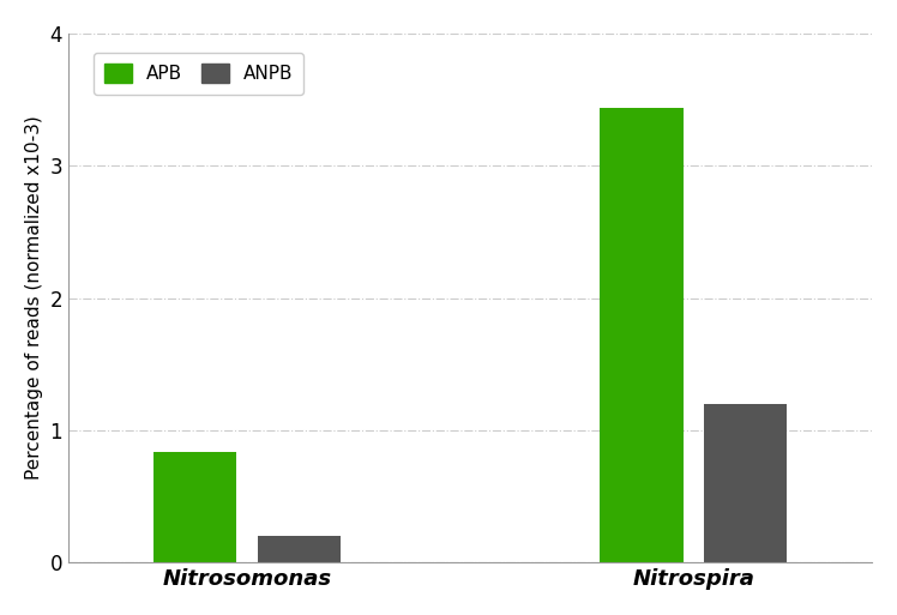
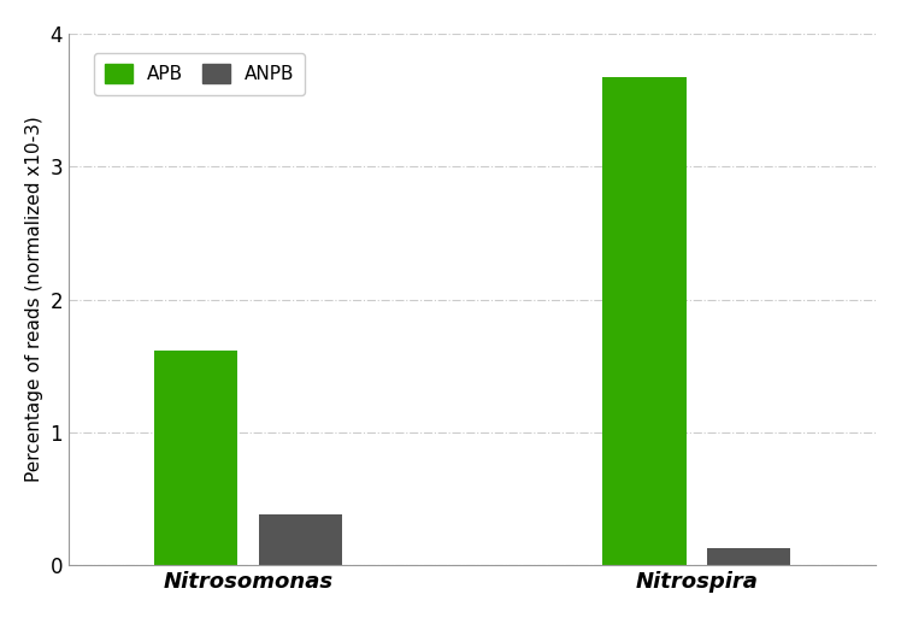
APB/Nitrosomonas: 0.84 -> 1.62
ANPB/Nitrosomonas: 0.20 -> 0.38
APB/Nitrospira: 3.44 -> 3.67
ANPB/Nitrospira: 1.20 -> 0.13
